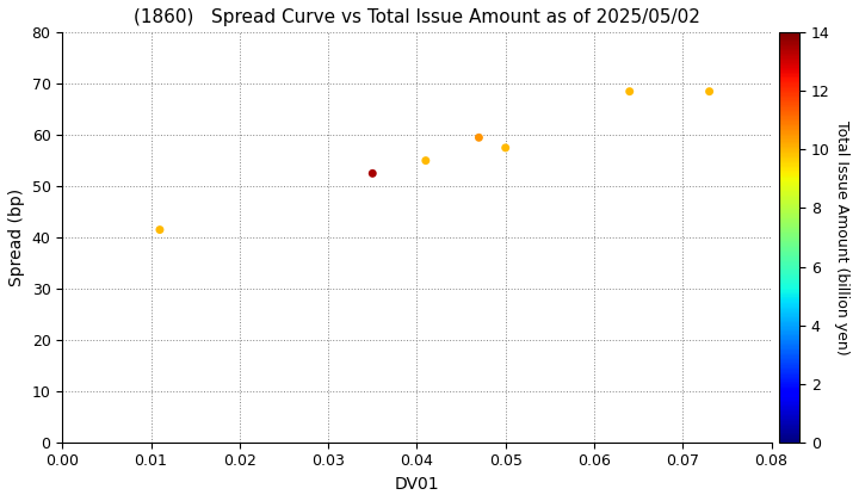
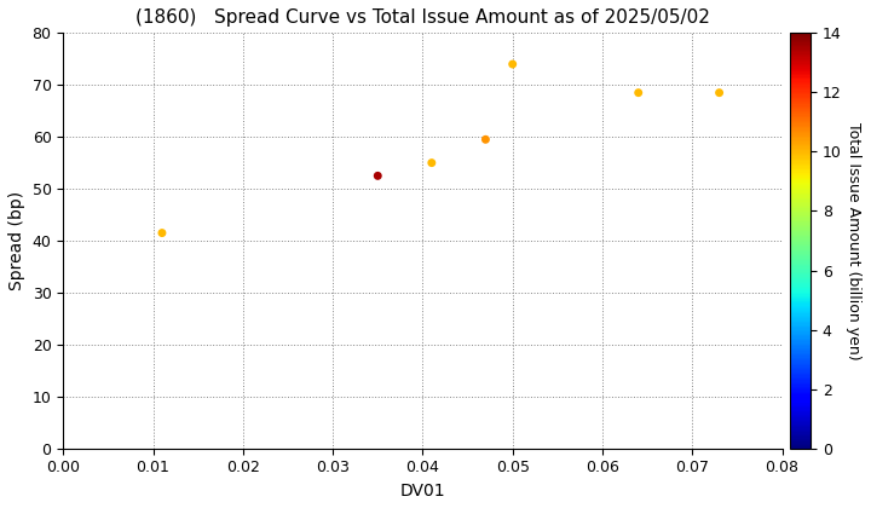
0.05: 57.5 -> 74.0
